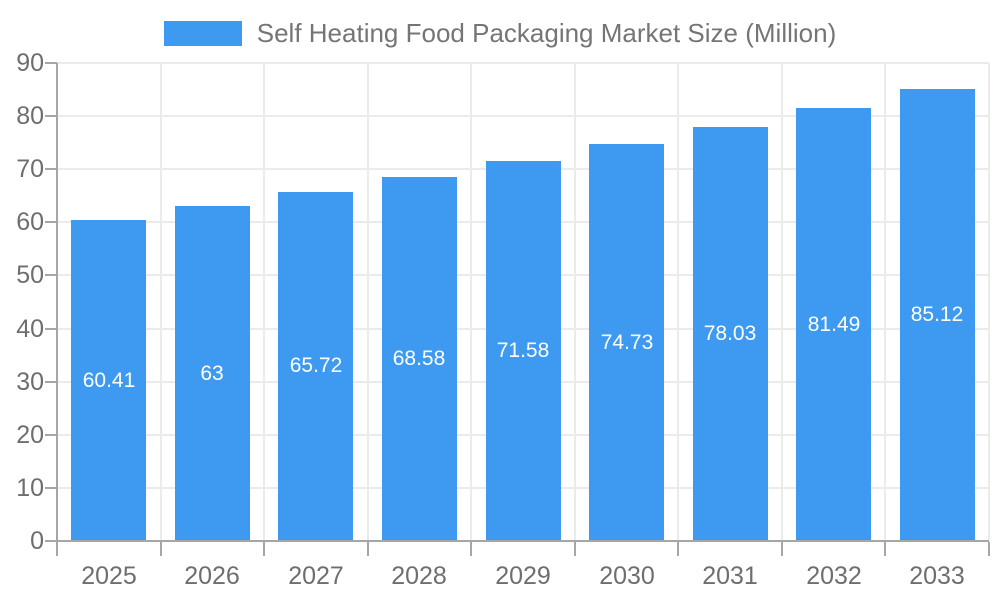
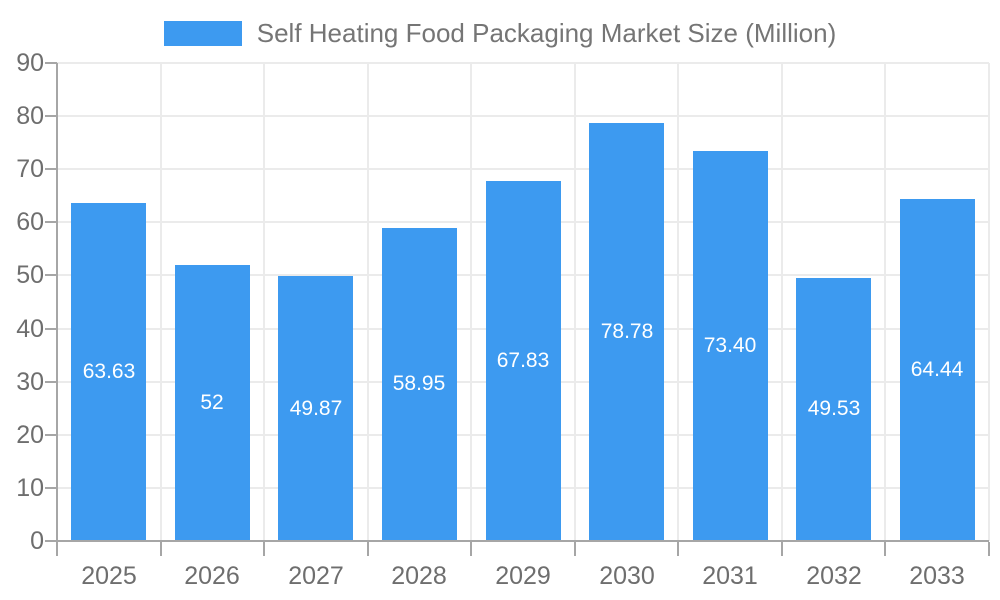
2025: 60.41 -> 63.63
2026: 63 -> 52
2027: 65.72 -> 49.87
2028: 68.58 -> 58.95
2029: 71.58 -> 67.83
2030: 74.73 -> 78.78
2031: 78.03 -> 73.40
2032: 81.49 -> 49.53
2033: 85.12 -> 64.44
